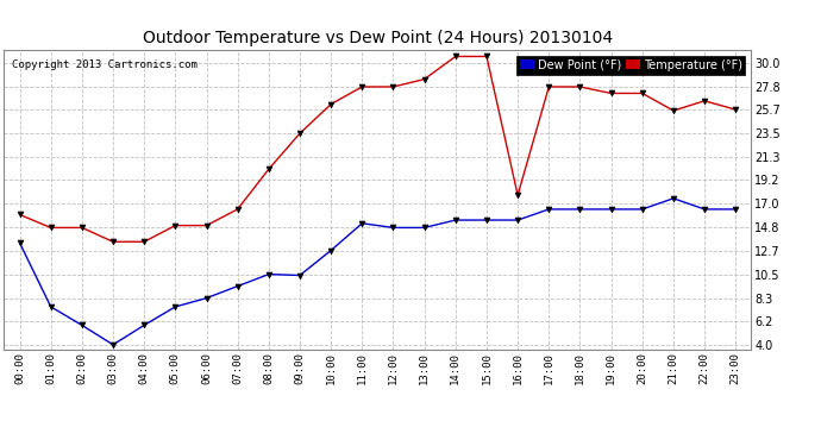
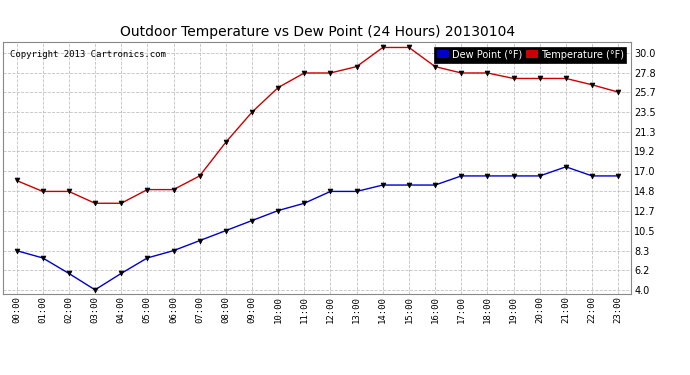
Dew Point (°F)/00:00: 13.4 -> 8.3
Dew Point (°F)/09:00: 10.4 -> 11.6
Dew Point (°F)/11:00: 15.2 -> 13.5
Temperature (°F)/16:00: 17.8 -> 28.5
Temperature (°F)/21:00: 25.6 -> 27.2
